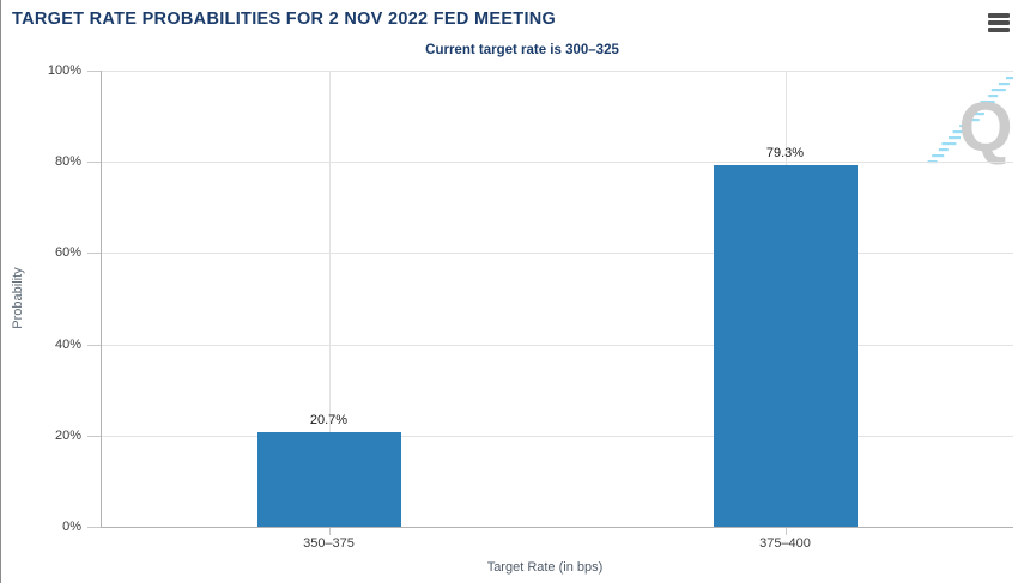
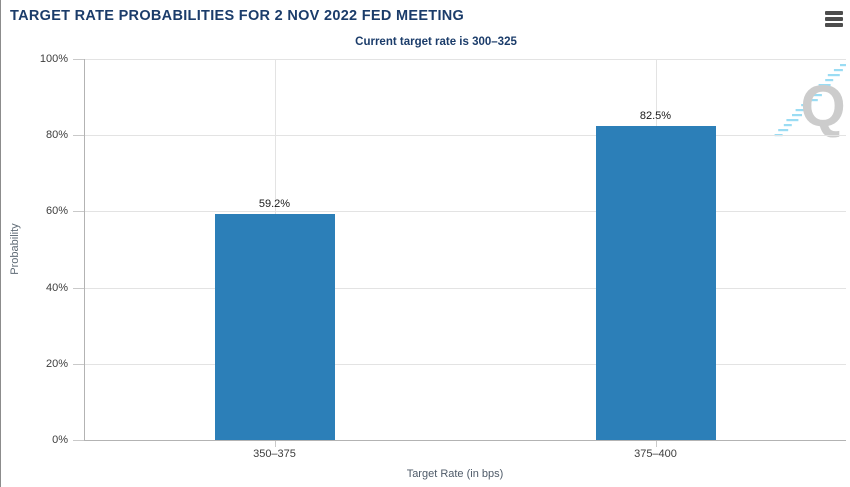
350–375: 20.7% -> 59.2%
375–400: 79.3% -> 82.5%
